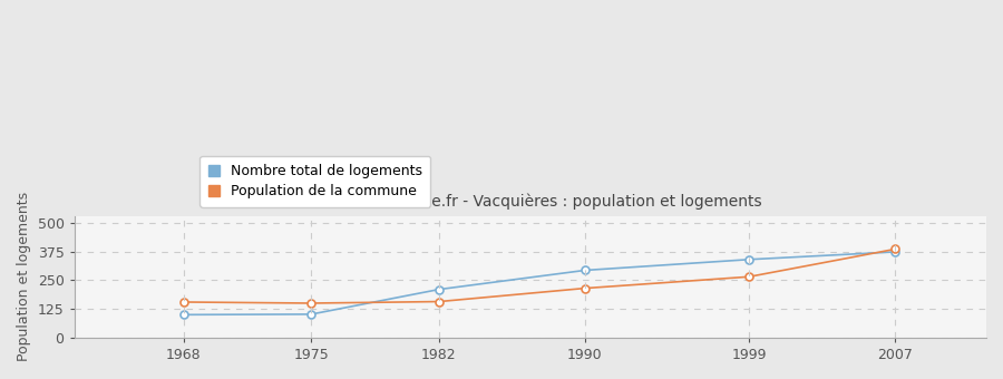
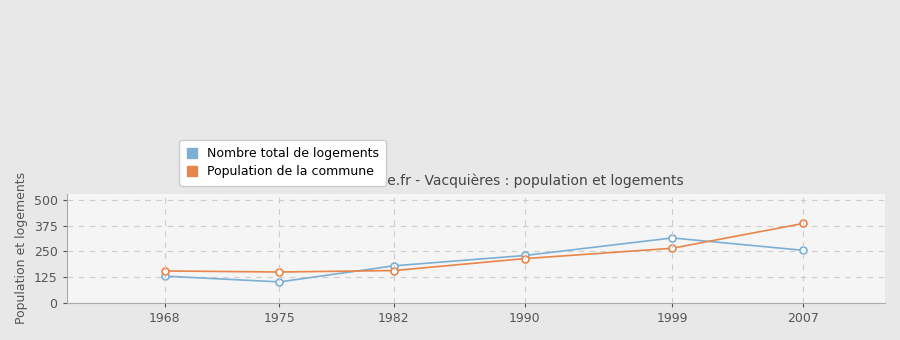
Nombre total de logements/1968: 100 -> 130
Nombre total de logements/1982: 210 -> 180
Nombre total de logements/1990: 293 -> 230
Nombre total de logements/1999: 340 -> 315
Nombre total de logements/2007: 373 -> 255
